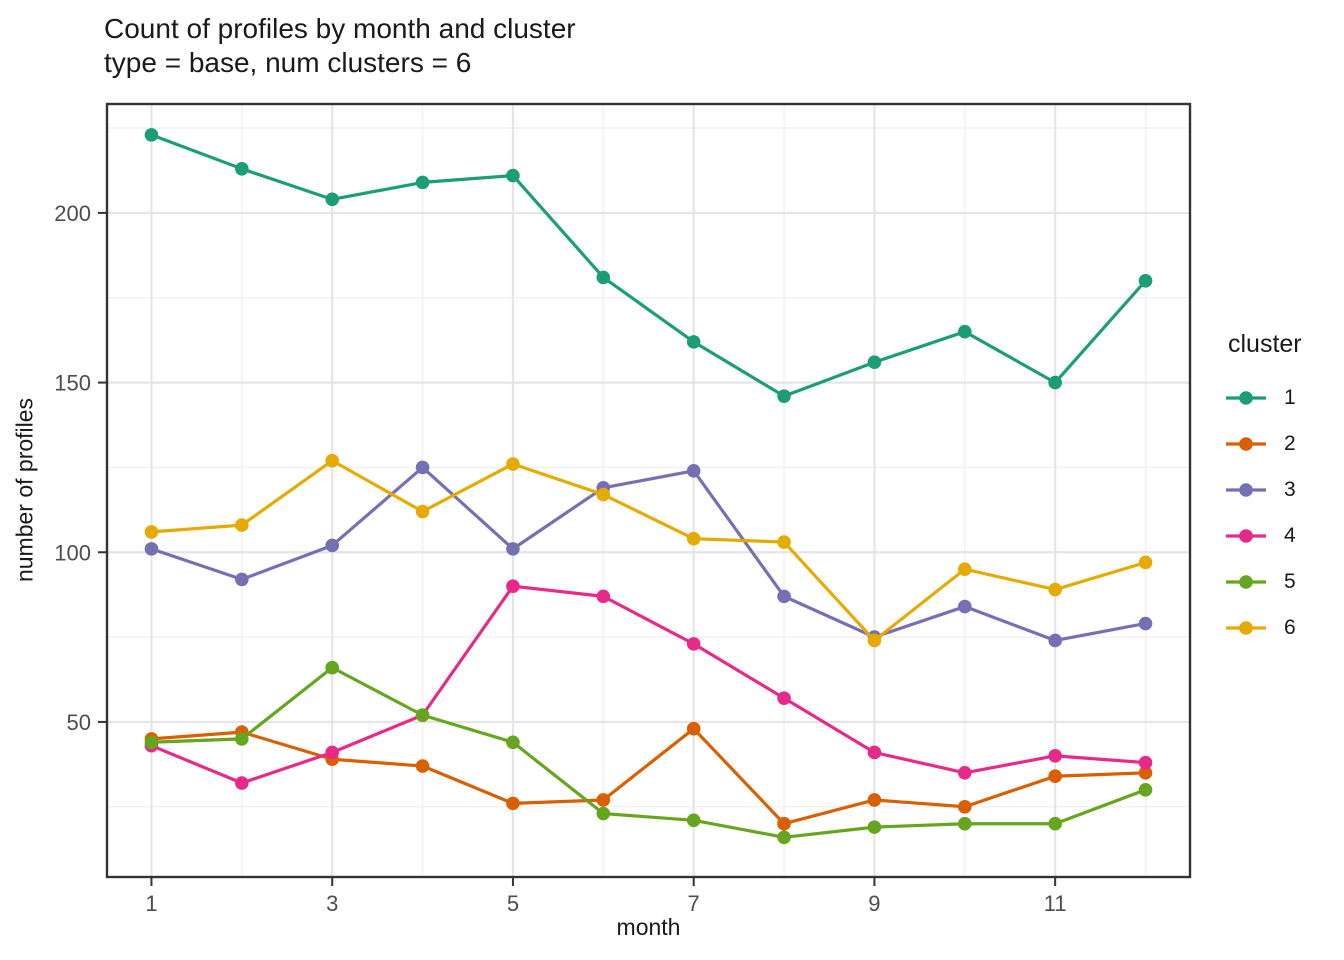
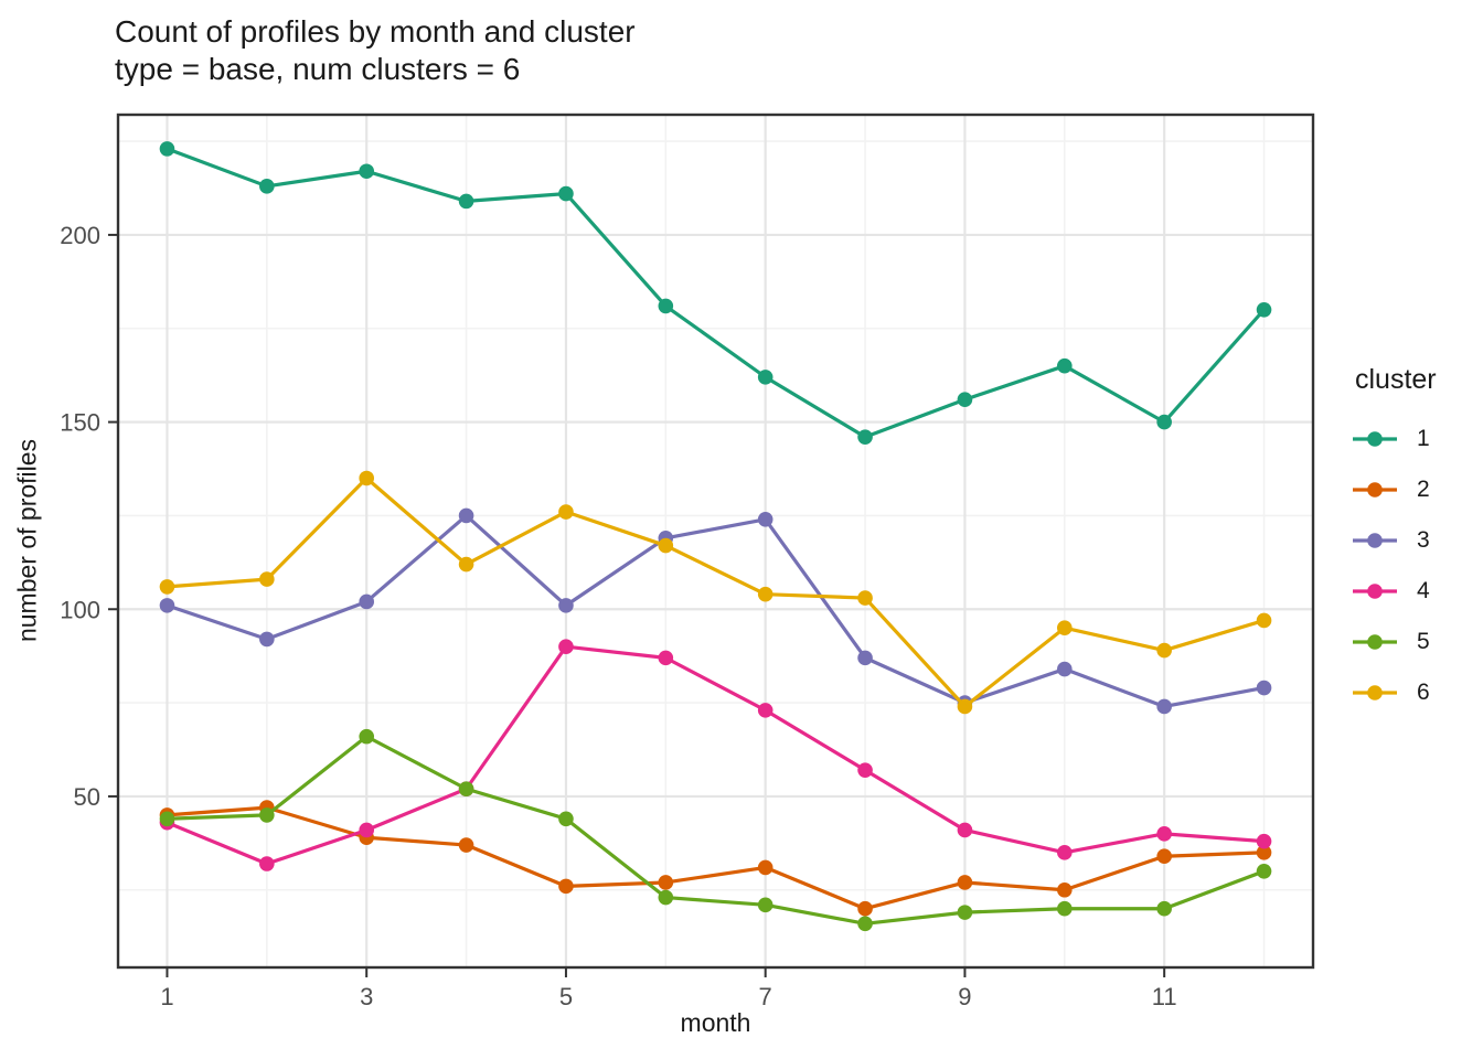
1/3: 204 -> 217
6/3: 127 -> 135
2/7: 48 -> 31
